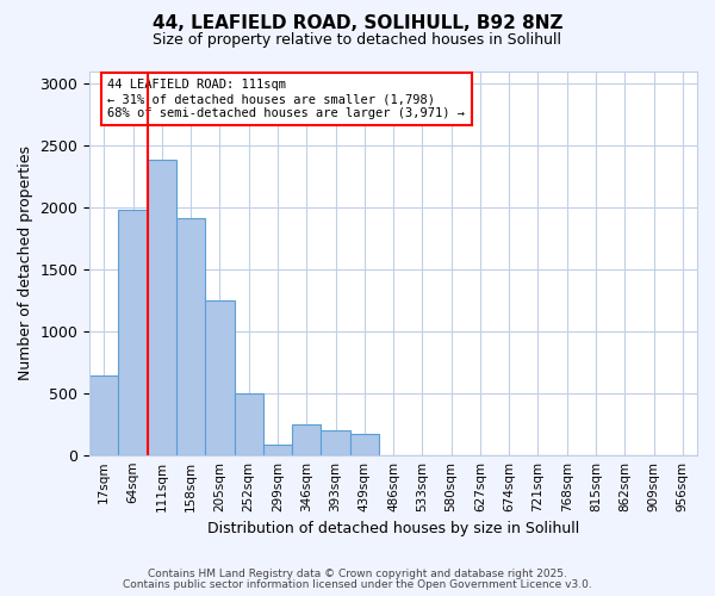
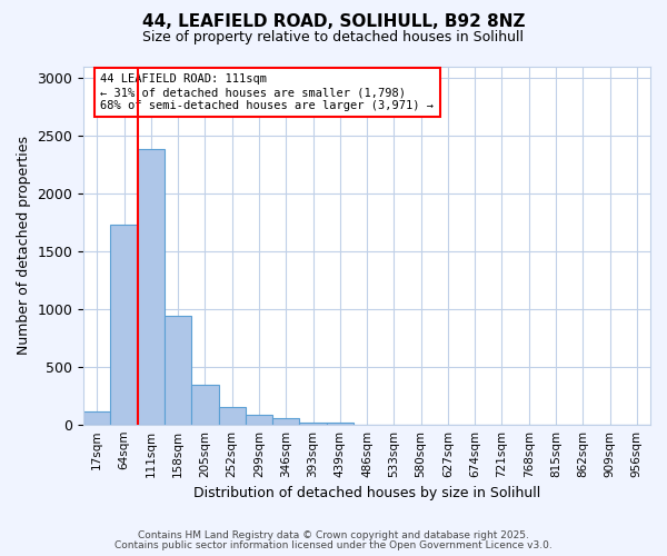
17sqm: 640 -> 110
64sqm: 1980 -> 1730
158sqm: 1910 -> 940
205sqm: 1250 -> 340
252sqm: 500 -> 150
346sqm: 250 -> 50
393sqm: 200 -> 20
439sqm: 170 -> 20
